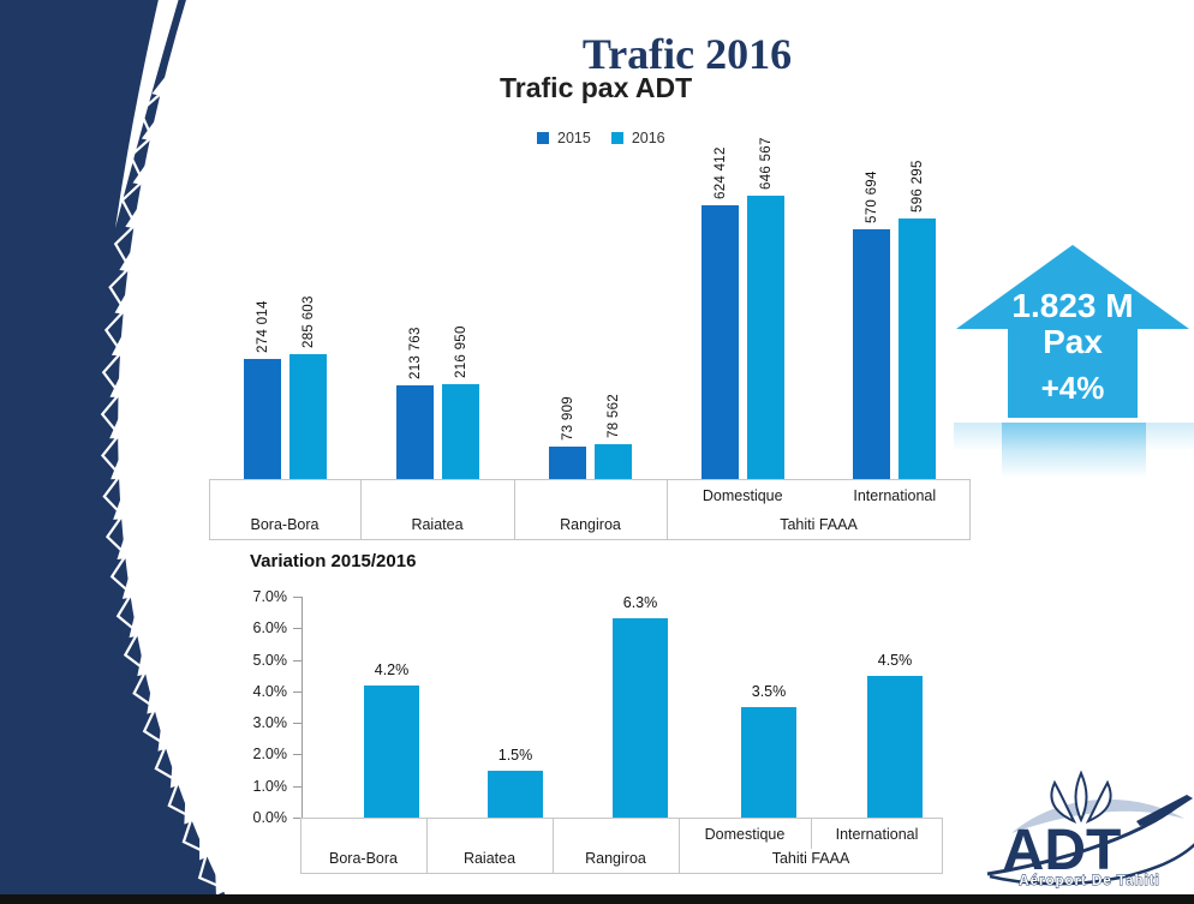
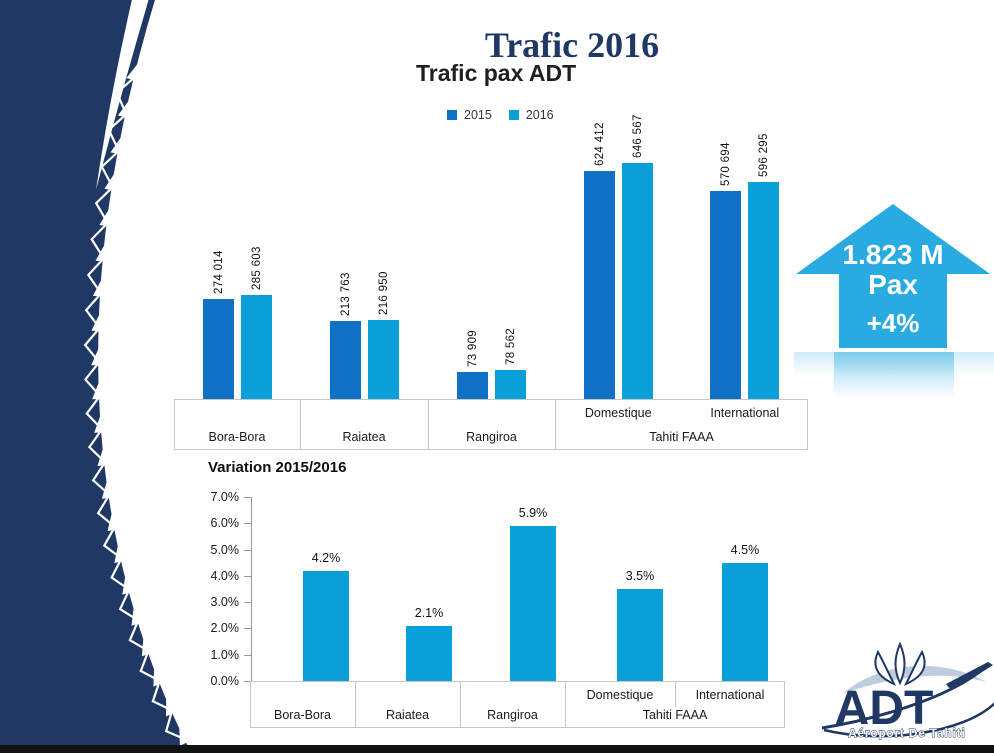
Variation 2015/2016/Raiatea: 1.5% -> 2.1%
Variation 2015/2016/Rangiroa: 6.3% -> 5.9%
